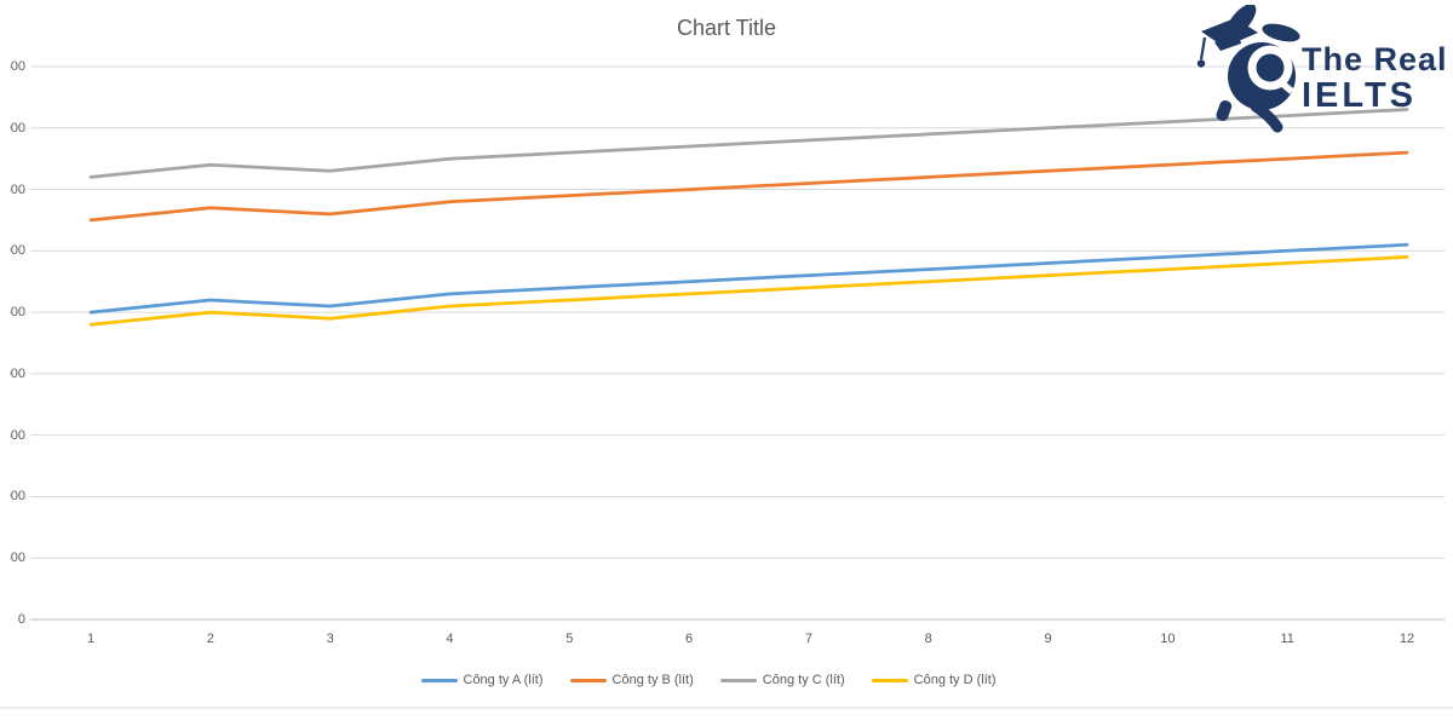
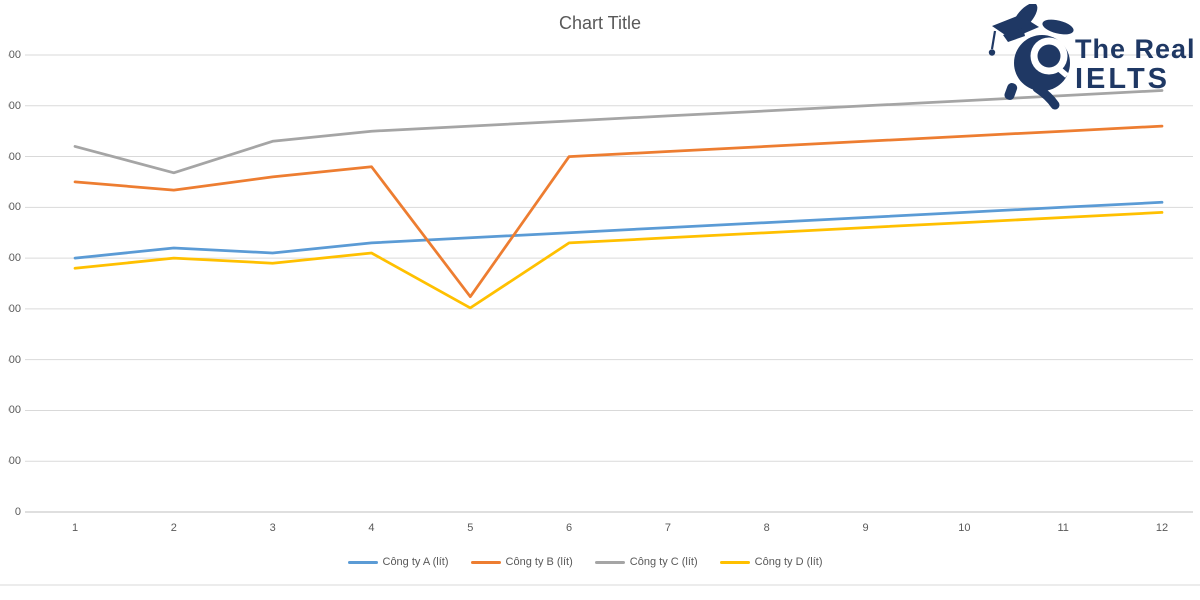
Công ty B (lít)/2: 3350 -> 3170
Công ty C (lít)/2: 3700 -> 3340
Công ty B (lít)/5: 3450 -> 2120
Công ty D (lít)/5: 2600 -> 2010
